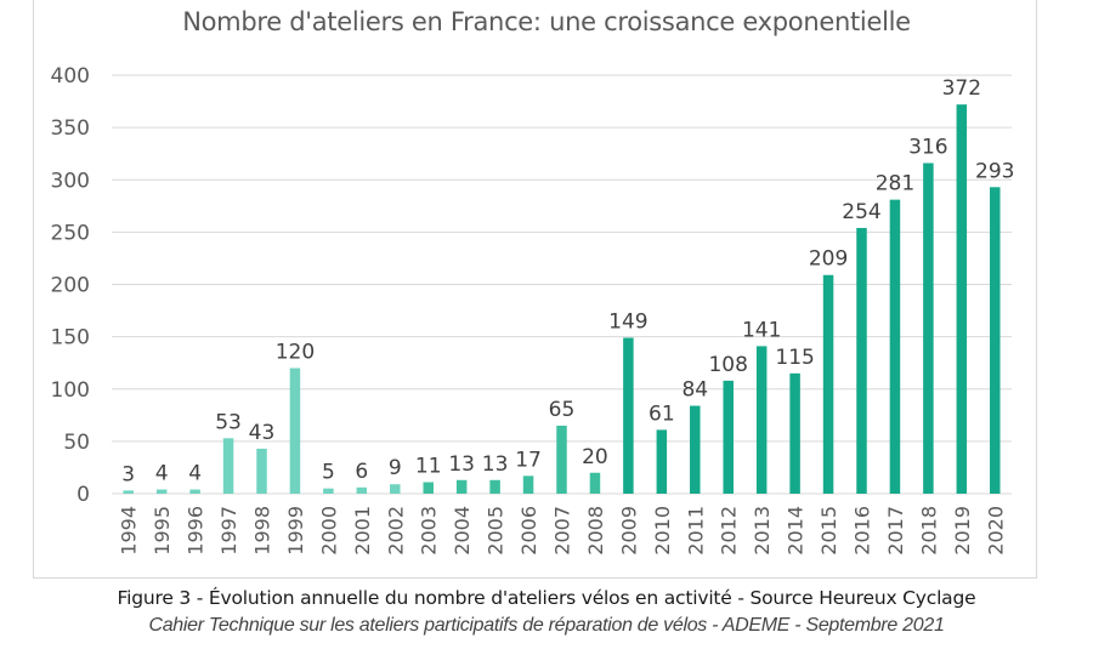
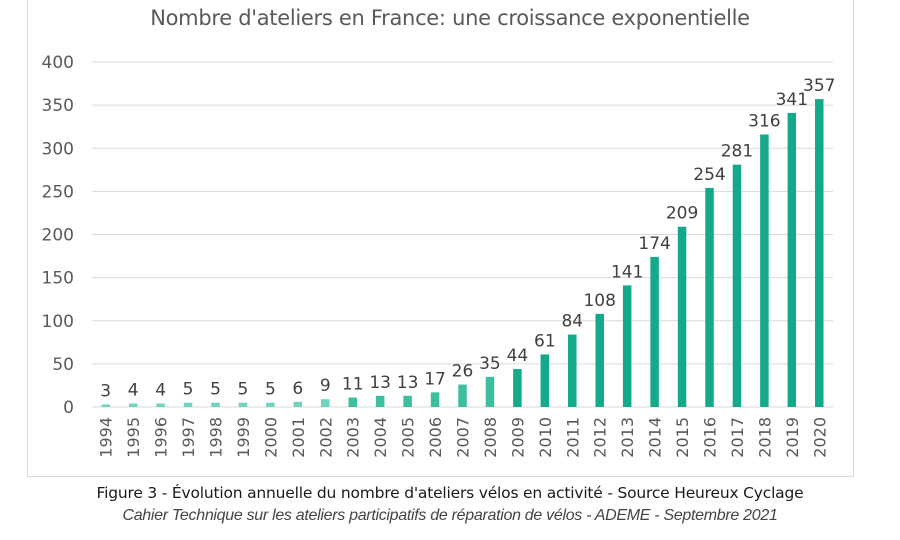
1997: 53 -> 5
1998: 43 -> 5
1999: 120 -> 5
2007: 65 -> 26
2008: 20 -> 35
2009: 149 -> 44
2014: 115 -> 174
2019: 372 -> 341
2020: 293 -> 357
